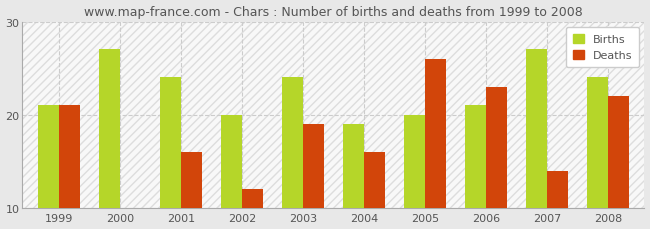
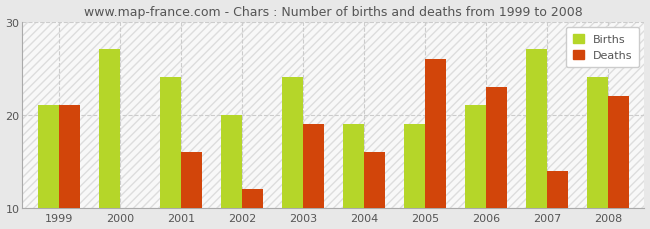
Births/2005: 20 -> 19
